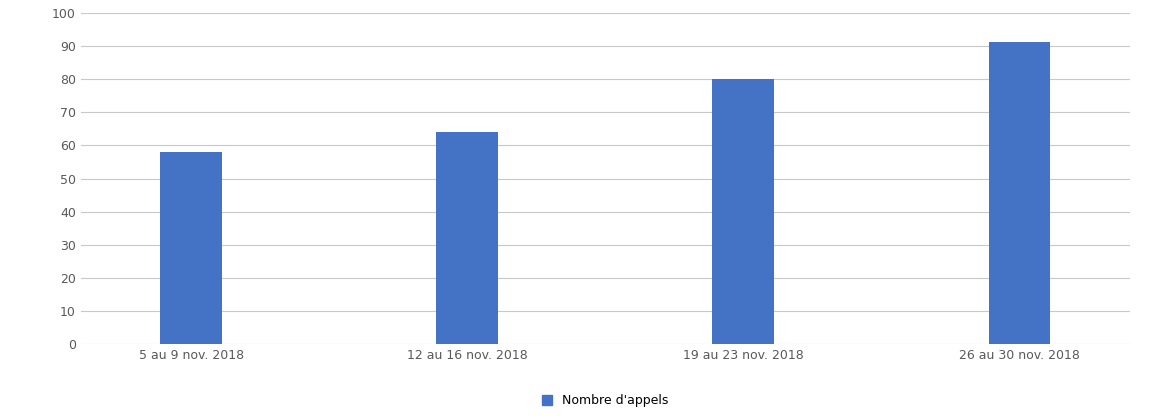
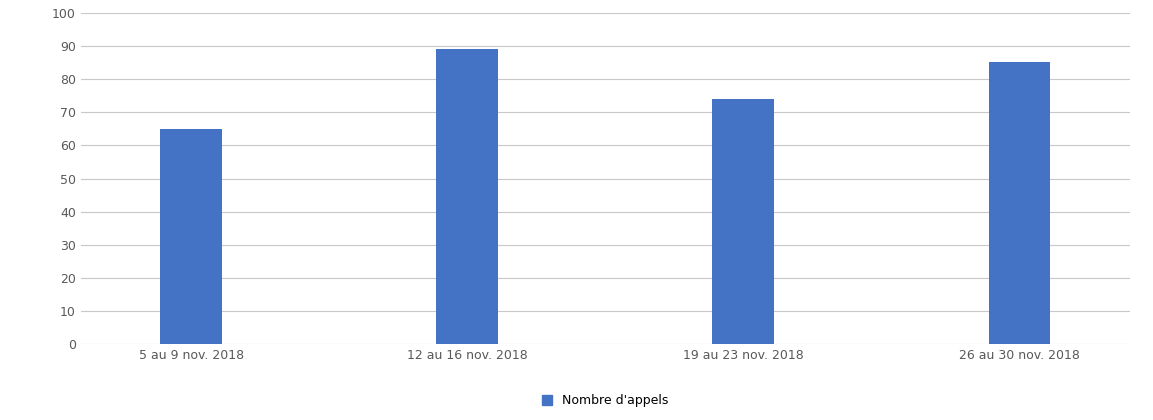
5 au 9 nov. 2018: 58 -> 65
12 au 16 nov. 2018: 64 -> 89
19 au 23 nov. 2018: 80 -> 74
26 au 30 nov. 2018: 91 -> 85
